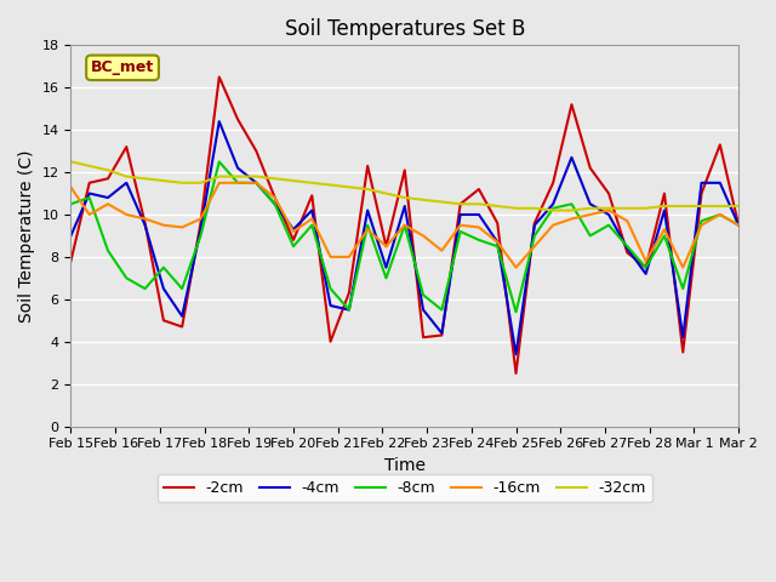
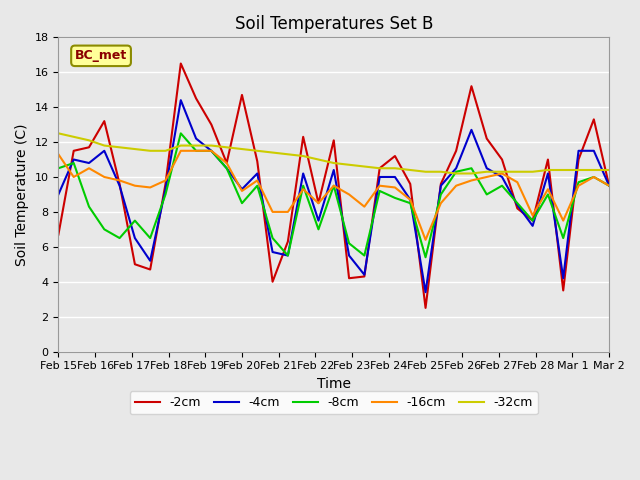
-2cm/Feb 15: 7.8 -> 6.7
-2cm/Feb 20: 8.8 -> 14.7
-16cm/Feb 25: 7.5 -> 6.4
